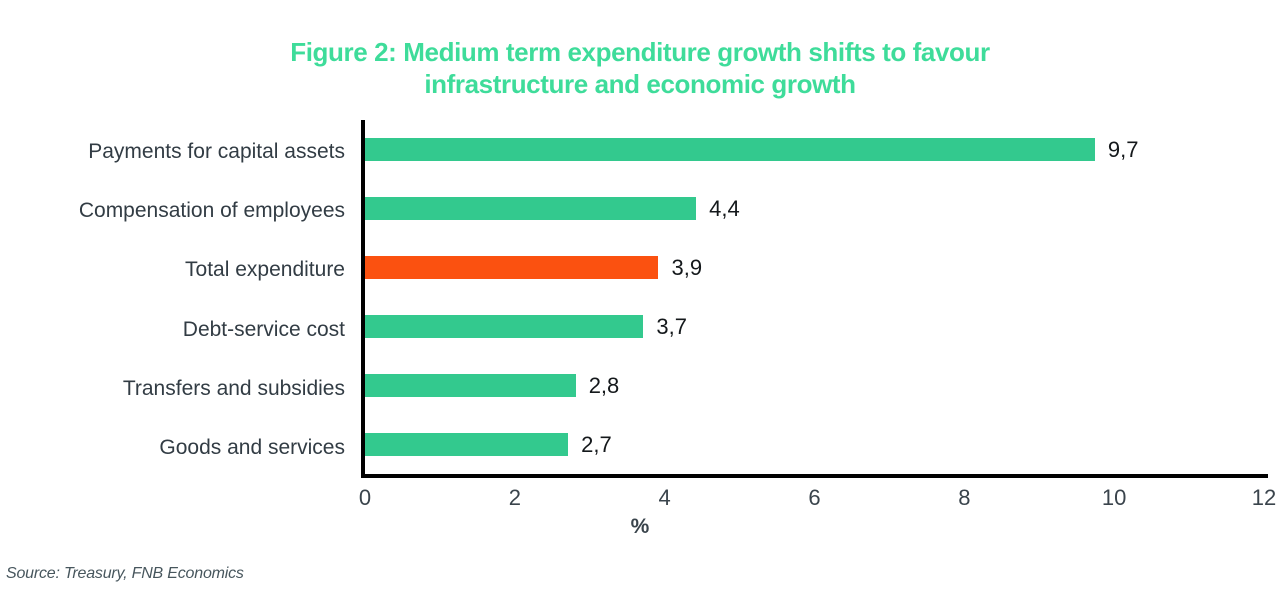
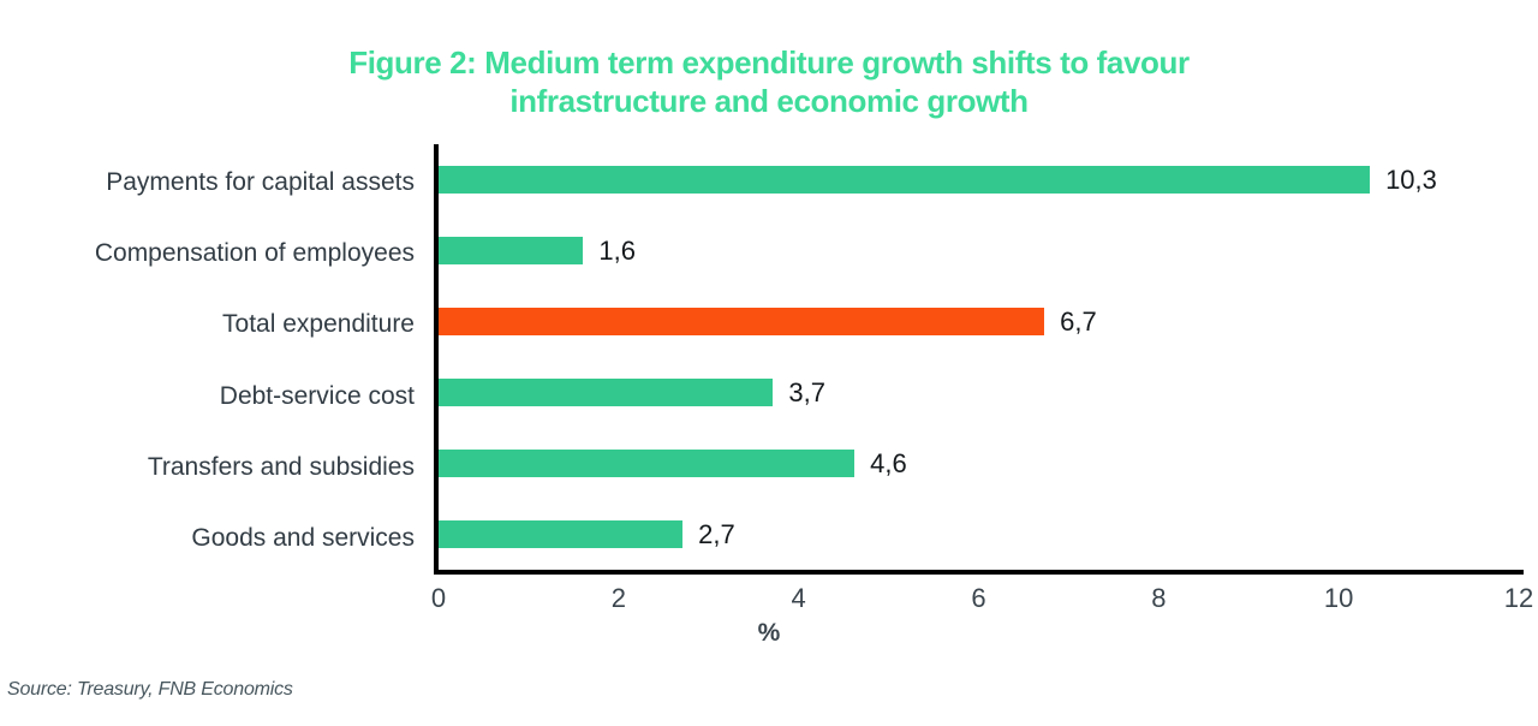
Payments for capital assets: 9,7 -> 10,3
Compensation of employees: 4,4 -> 1,6
Total expenditure: 3,9 -> 6,7
Transfers and subsidies: 2,8 -> 4,6
